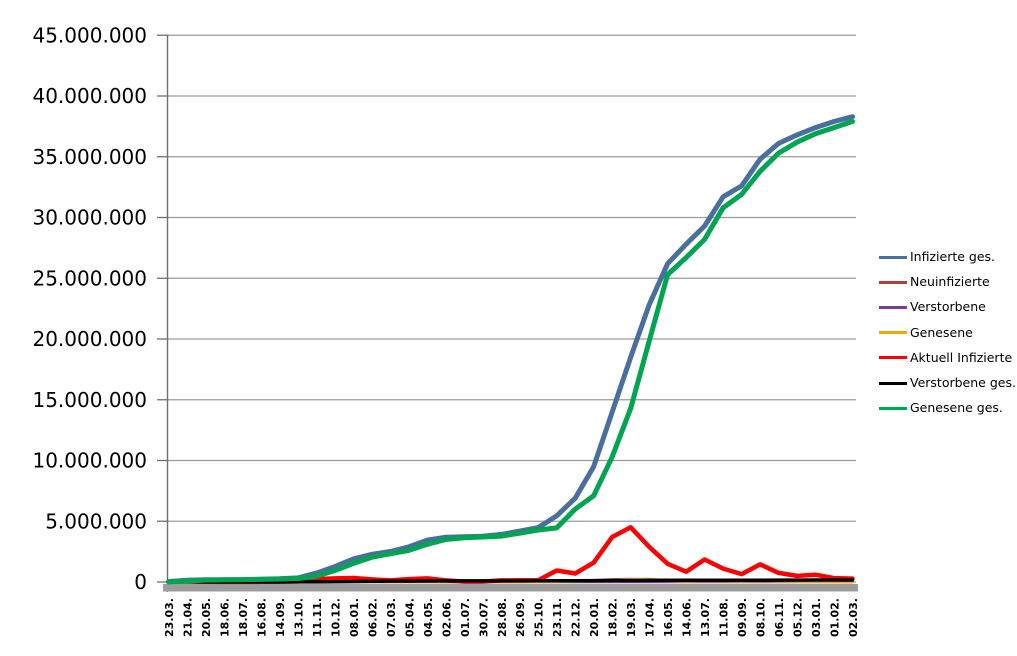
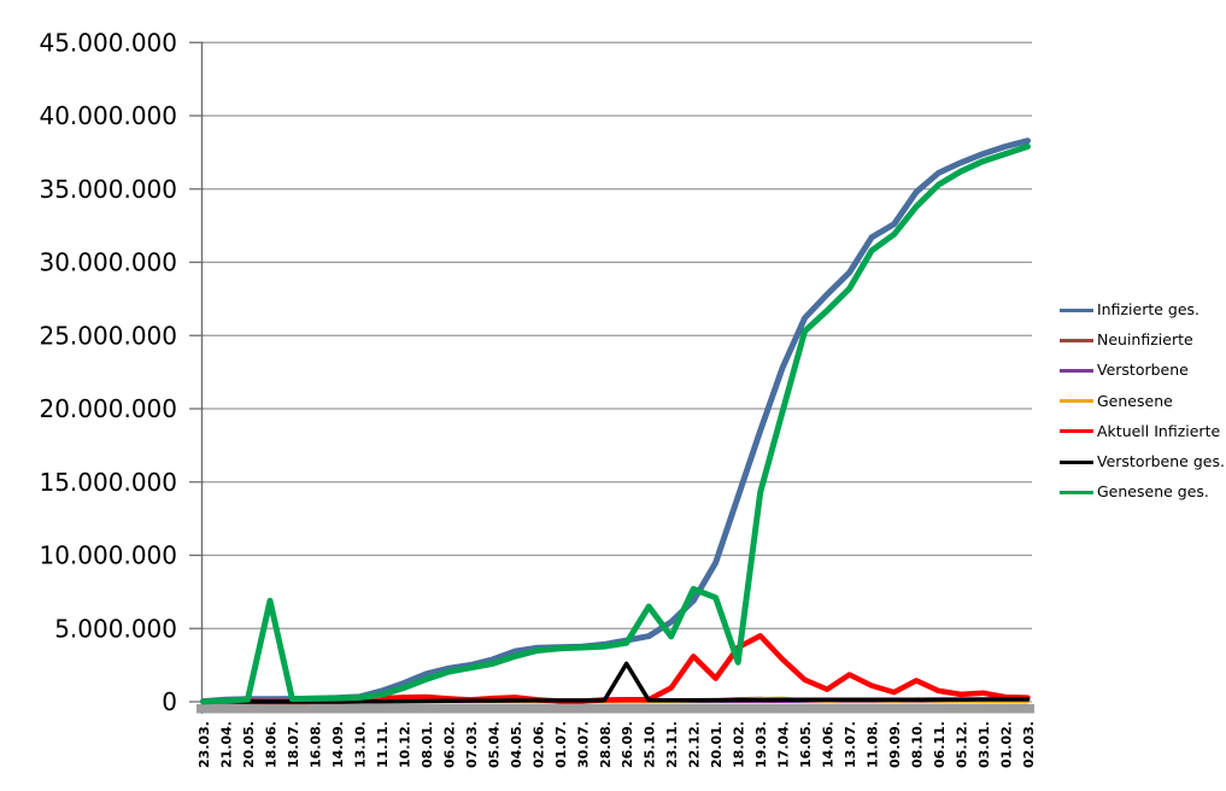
Genesene ges./18.06.: 200000 -> 6900000
Verstorbene ges./26.09.: 100000 -> 2600000
Genesene ges./25.10.: 4300000 -> 6500000
Aktuell Infizierte/22.12.: 700000 -> 3100000
Genesene ges./22.12.: 6000000 -> 7700000
Genesene ges./18.02.: 10300000 -> 2700000
